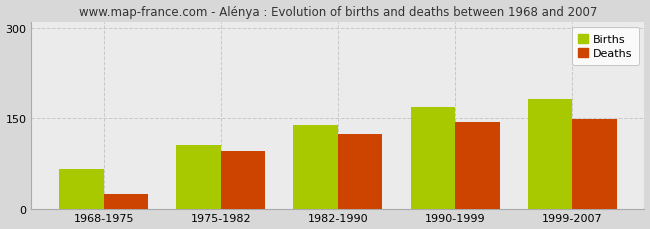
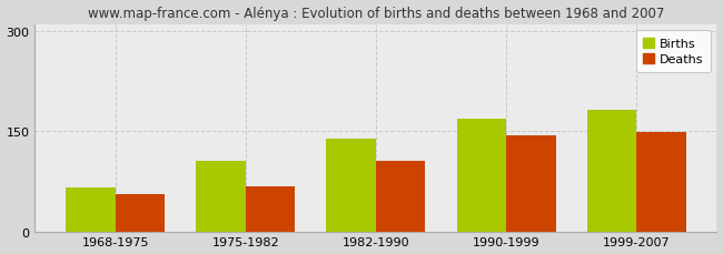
Deaths/1968-1975: 24 -> 55
Deaths/1975-1982: 96 -> 68
Deaths/1982-1990: 124 -> 105
